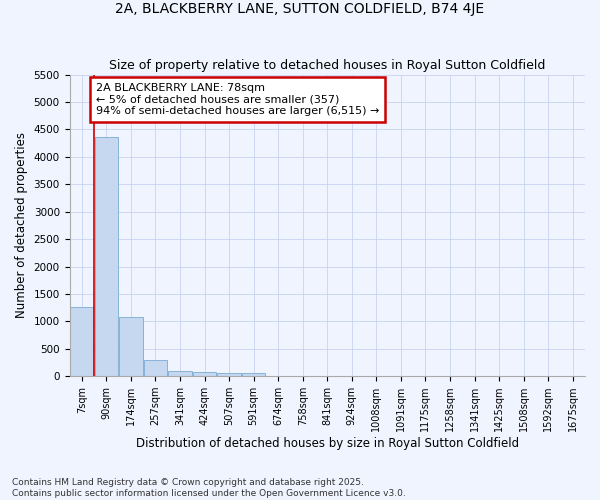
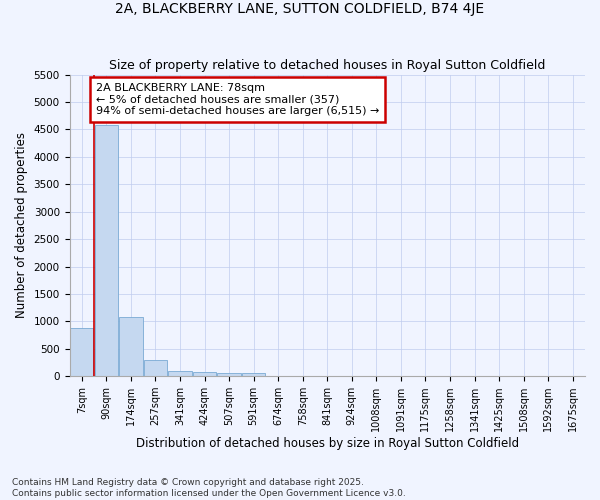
7sqm: 1260 -> 880
90sqm: 4360 -> 4580
